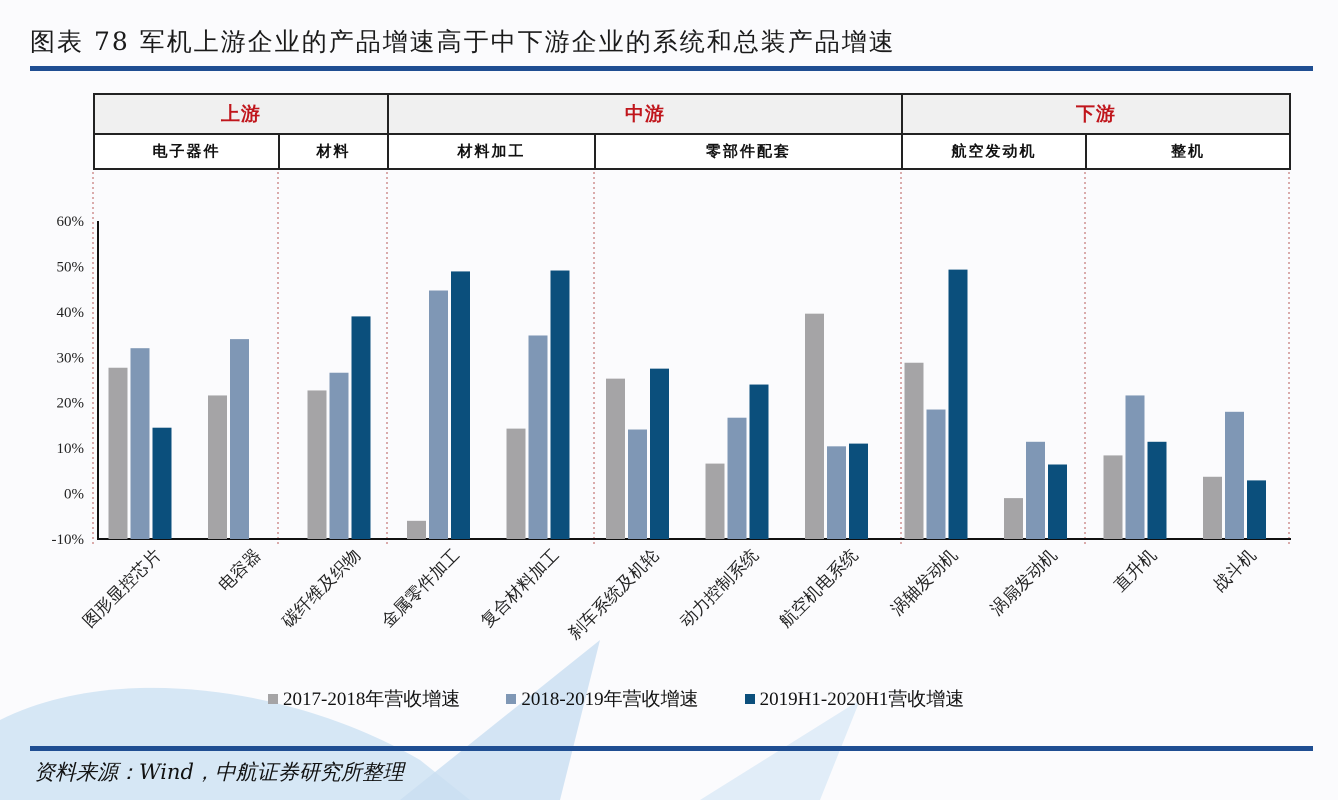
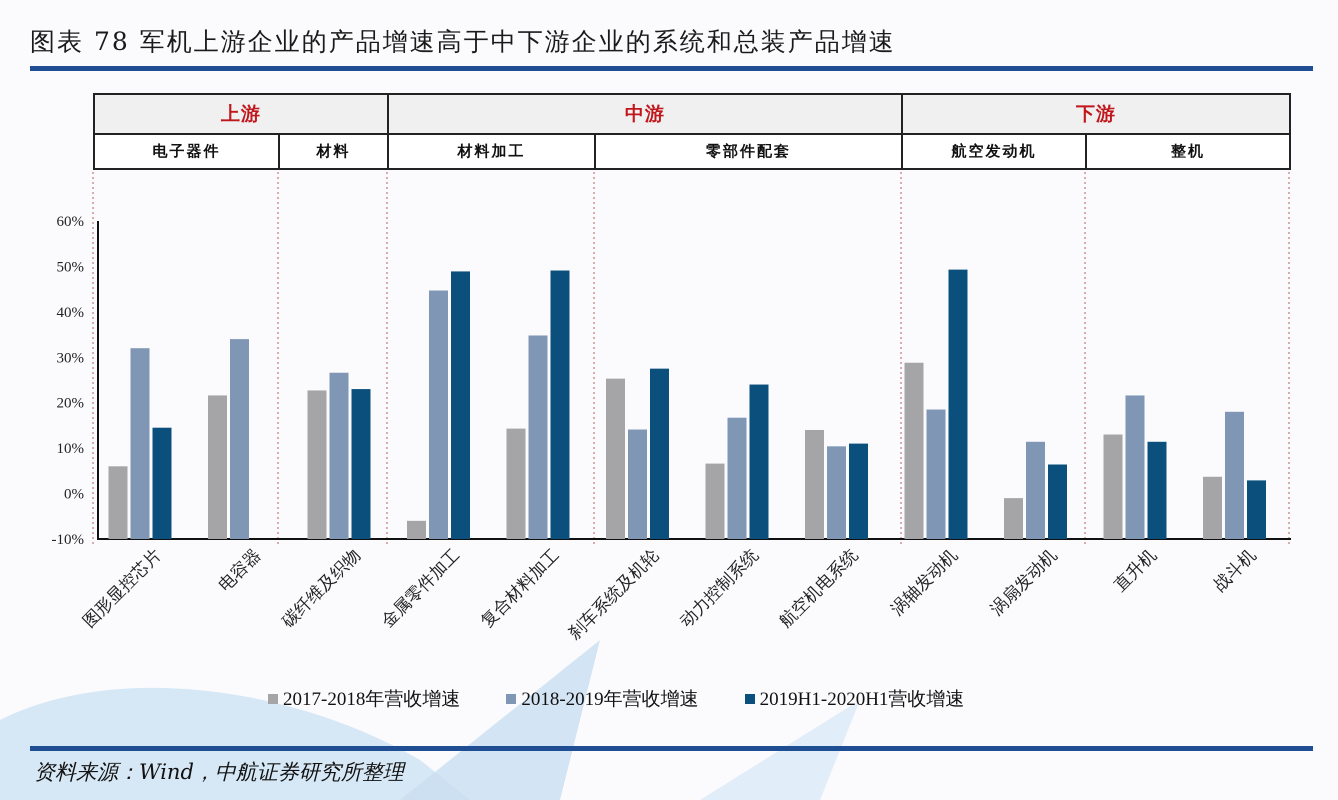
2017-2018年营收增速/图形显控芯片: 28% -> 6%
2019H1-2020H1营收增速/碳纤维及织物: 39% -> 23%
2017-2018年营收增速/航空机电系统: 40% -> 14%
2017-2018年营收增速/直升机: 8% -> 13%
